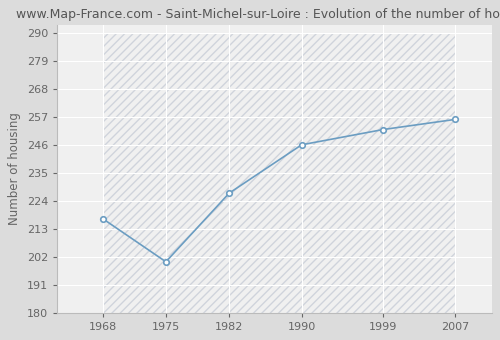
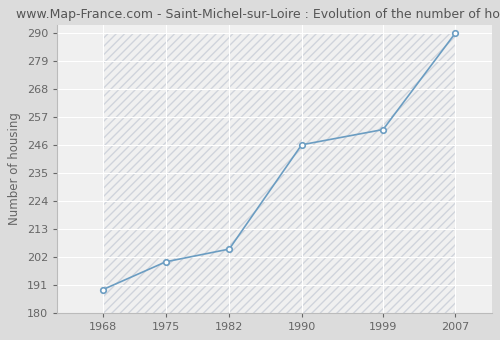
1968: 217 -> 189
1982: 227 -> 205
2007: 256 -> 290
